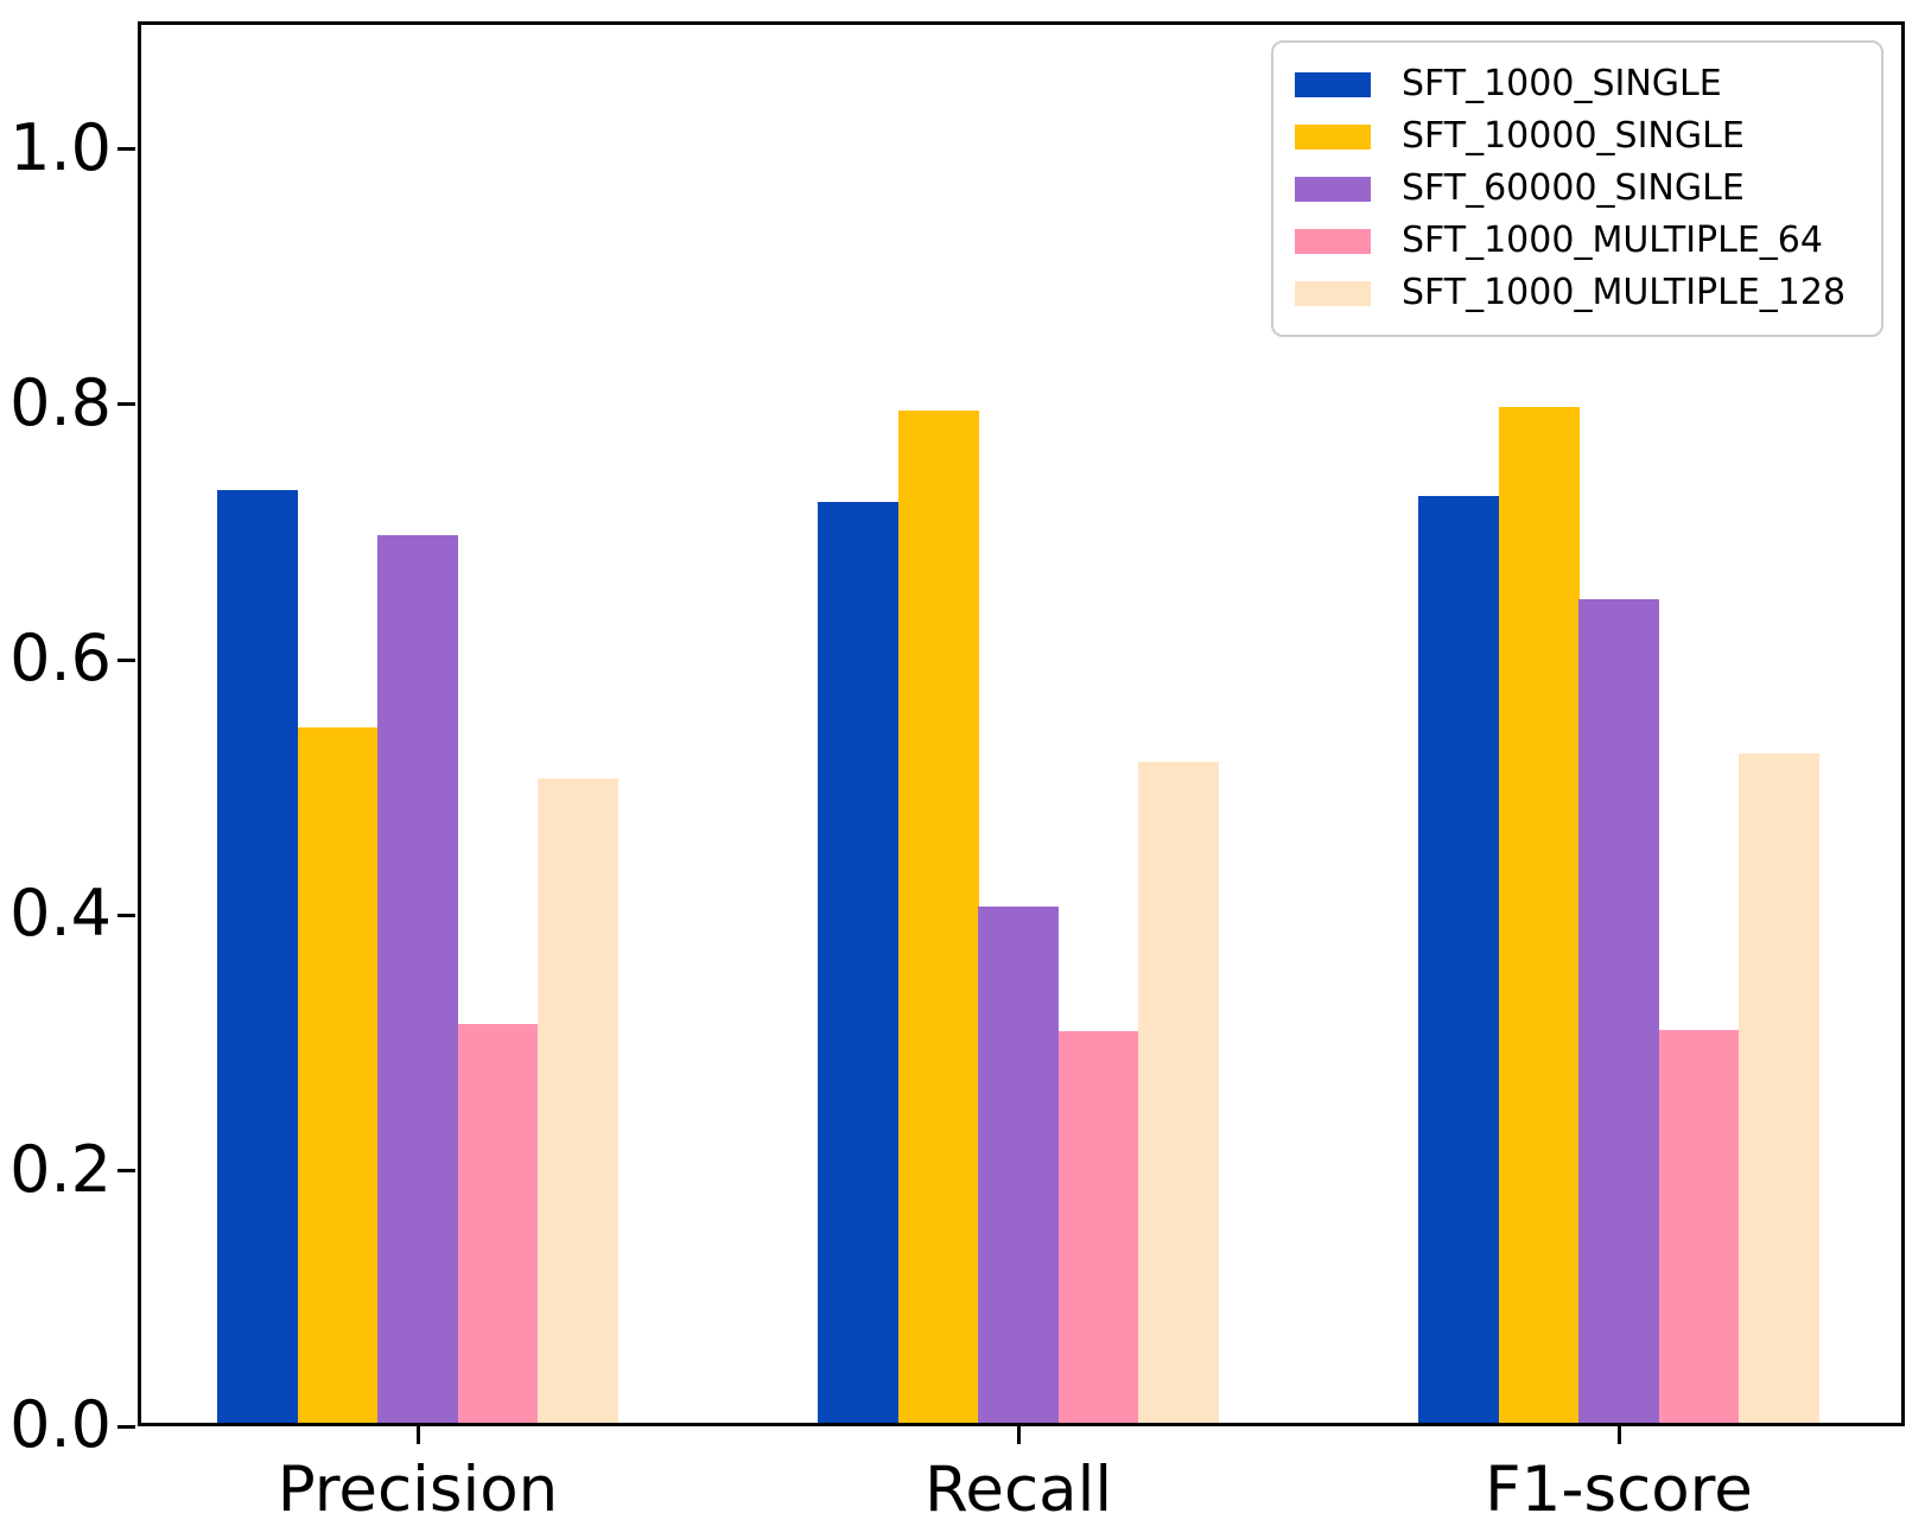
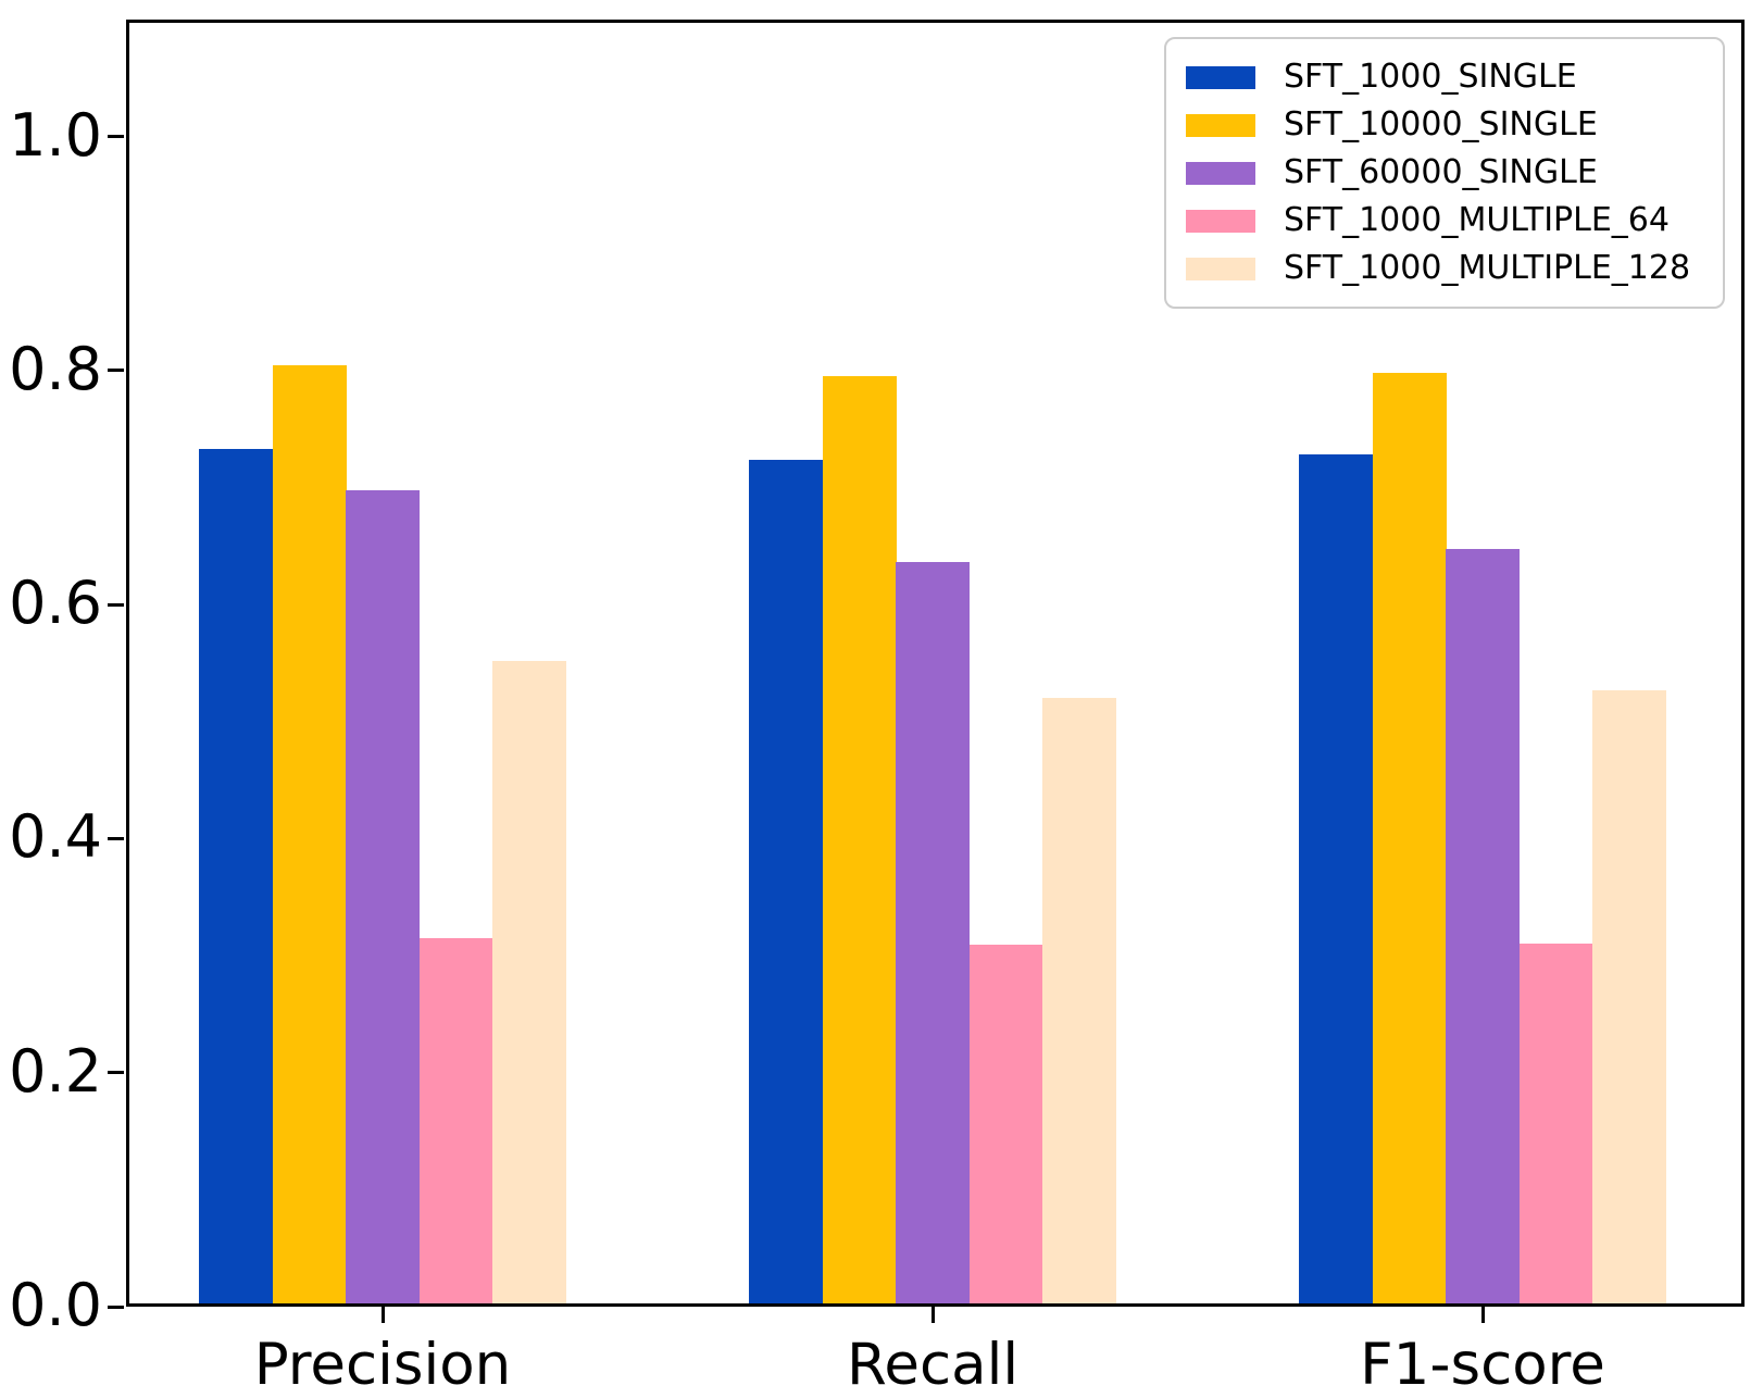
SFT_10000_SINGLE/Precision: 0.547 -> 0.805
SFT_1000_MULTIPLE_128/Precision: 0.507 -> 0.552
SFT_60000_SINGLE/Recall: 0.407 -> 0.636
